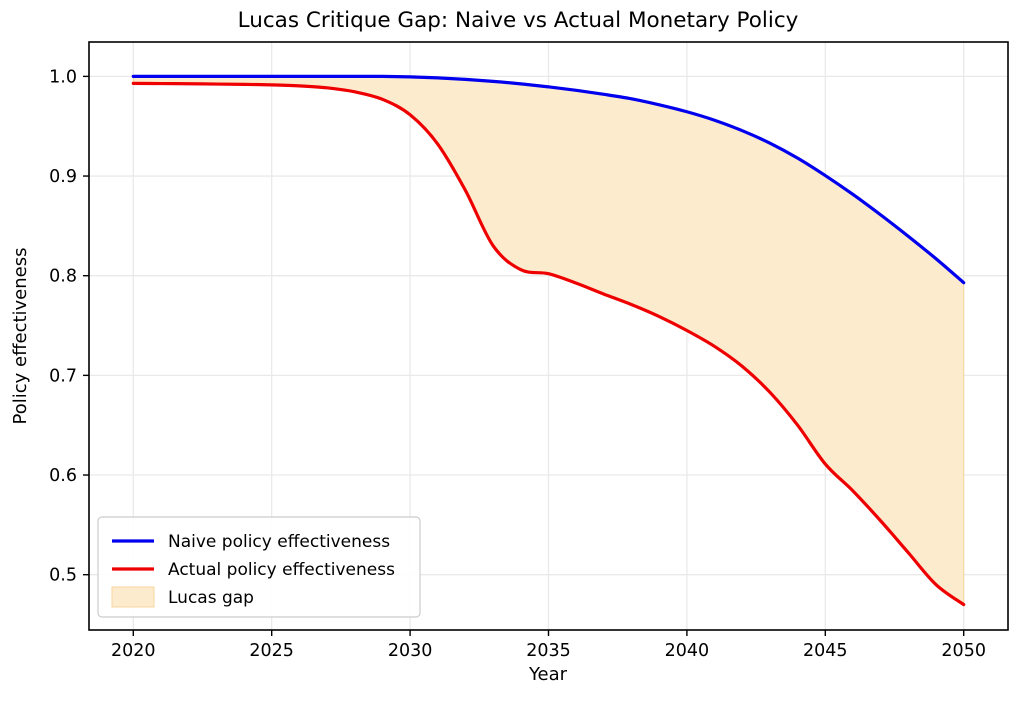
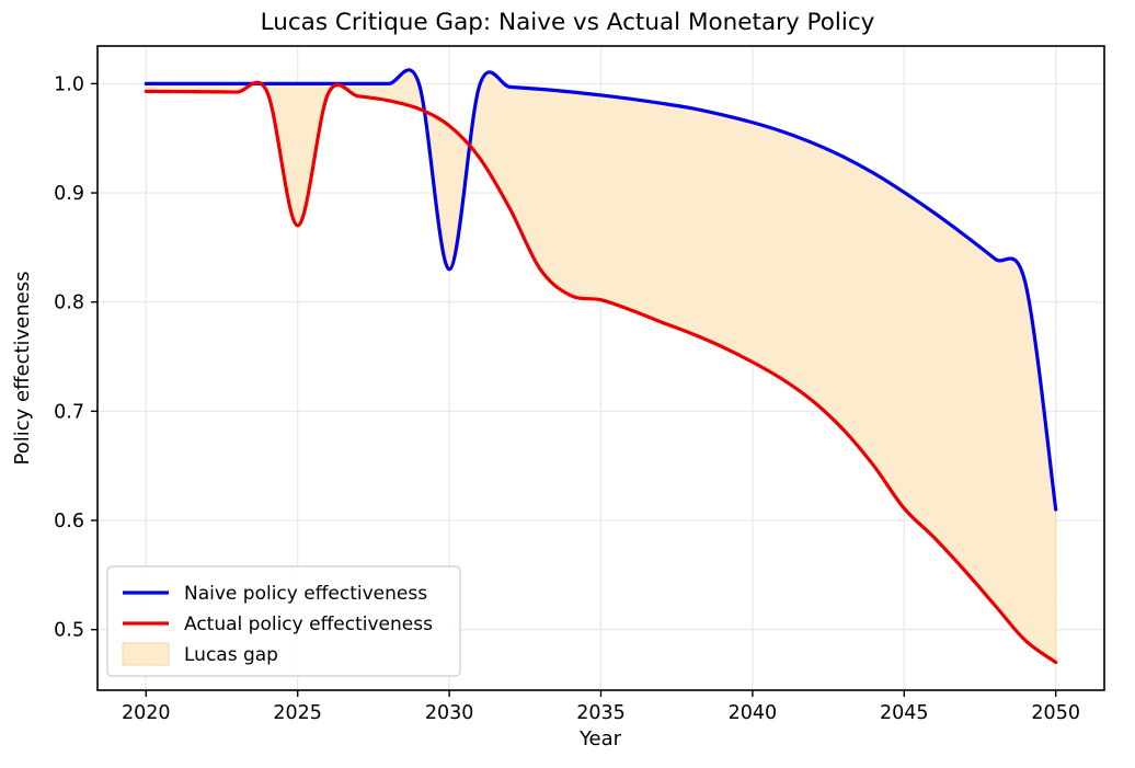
Actual policy effectiveness/2025: 0.99 -> 0.87
Naive policy effectiveness/2030: 1.00 -> 0.83
Naive policy effectiveness/2050: 0.79 -> 0.61
